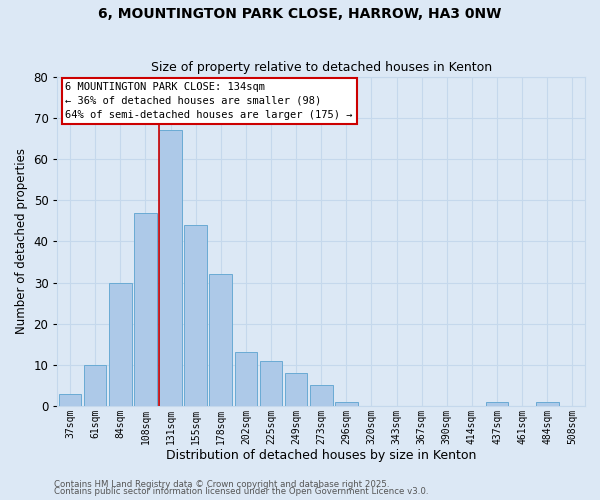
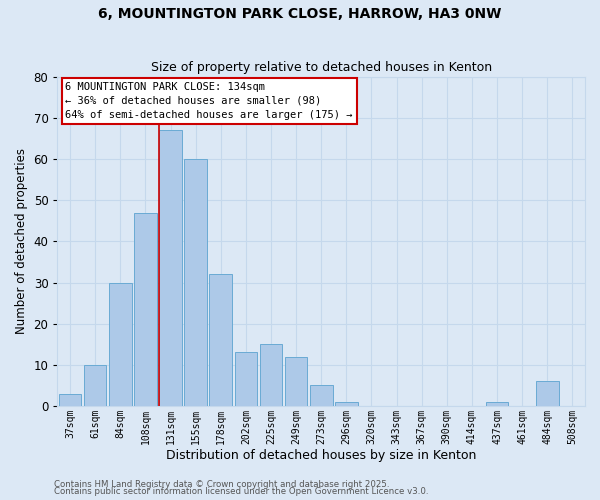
155sqm: 44 -> 60
225sqm: 11 -> 15
249sqm: 8 -> 12
484sqm: 1 -> 6
